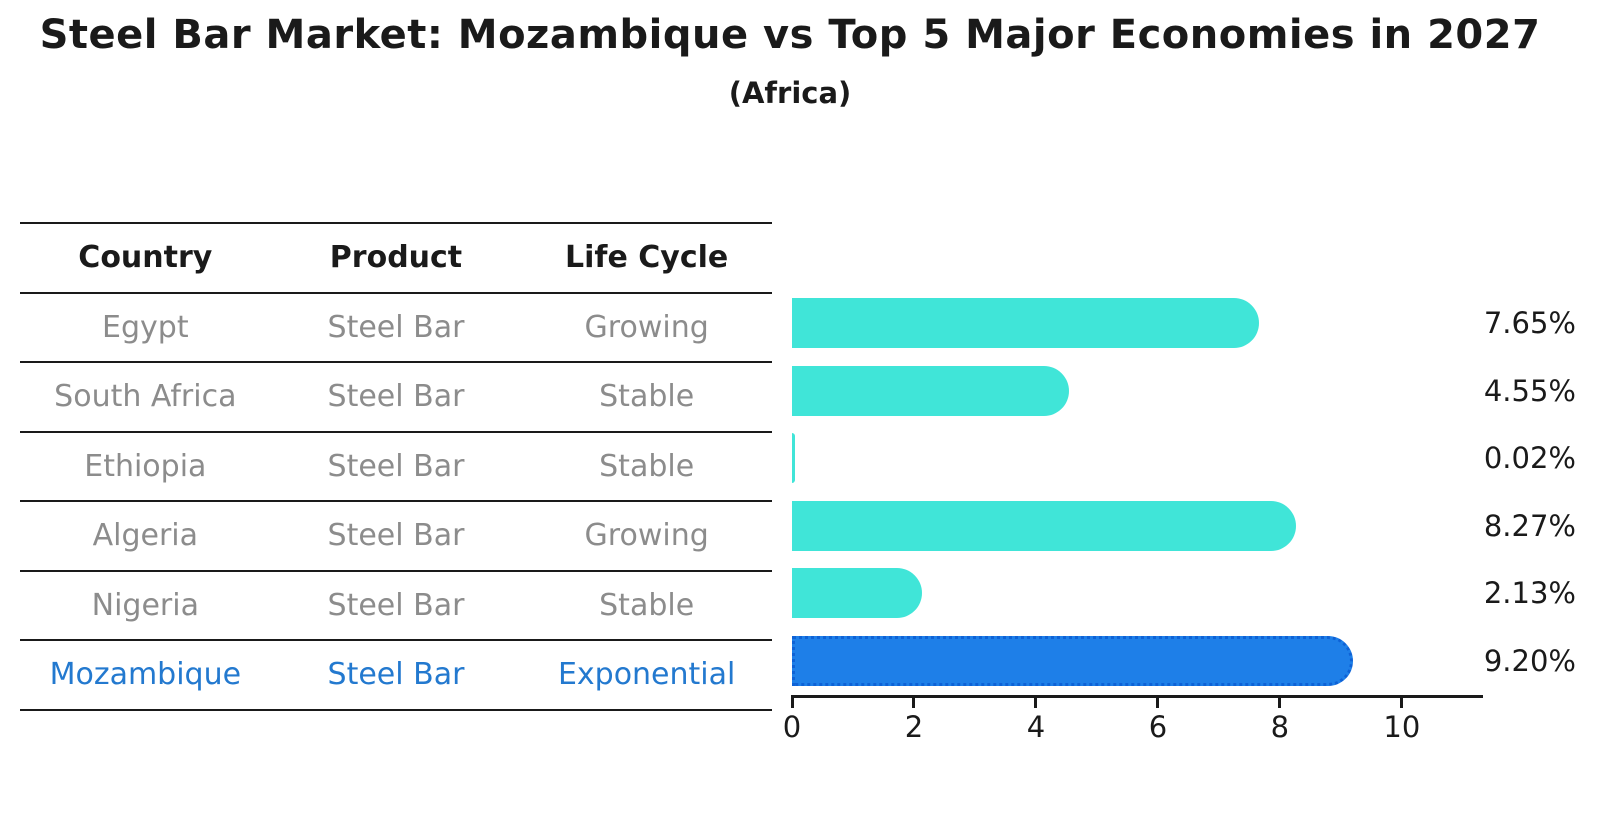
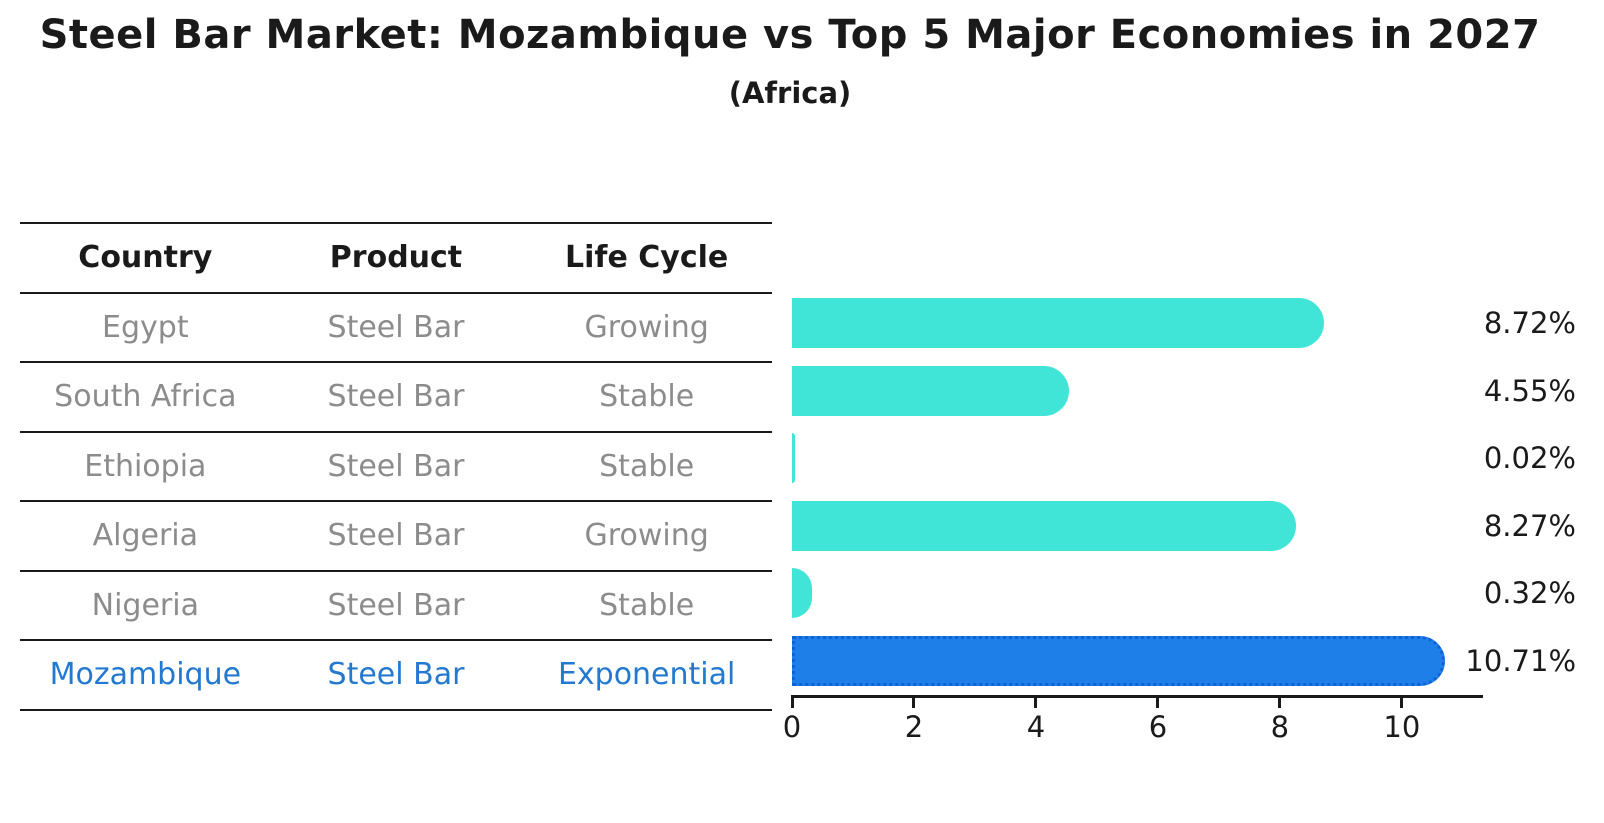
Egypt: 7.65% -> 8.72%
Nigeria: 2.13% -> 0.32%
Mozambique: 9.20% -> 10.71%
